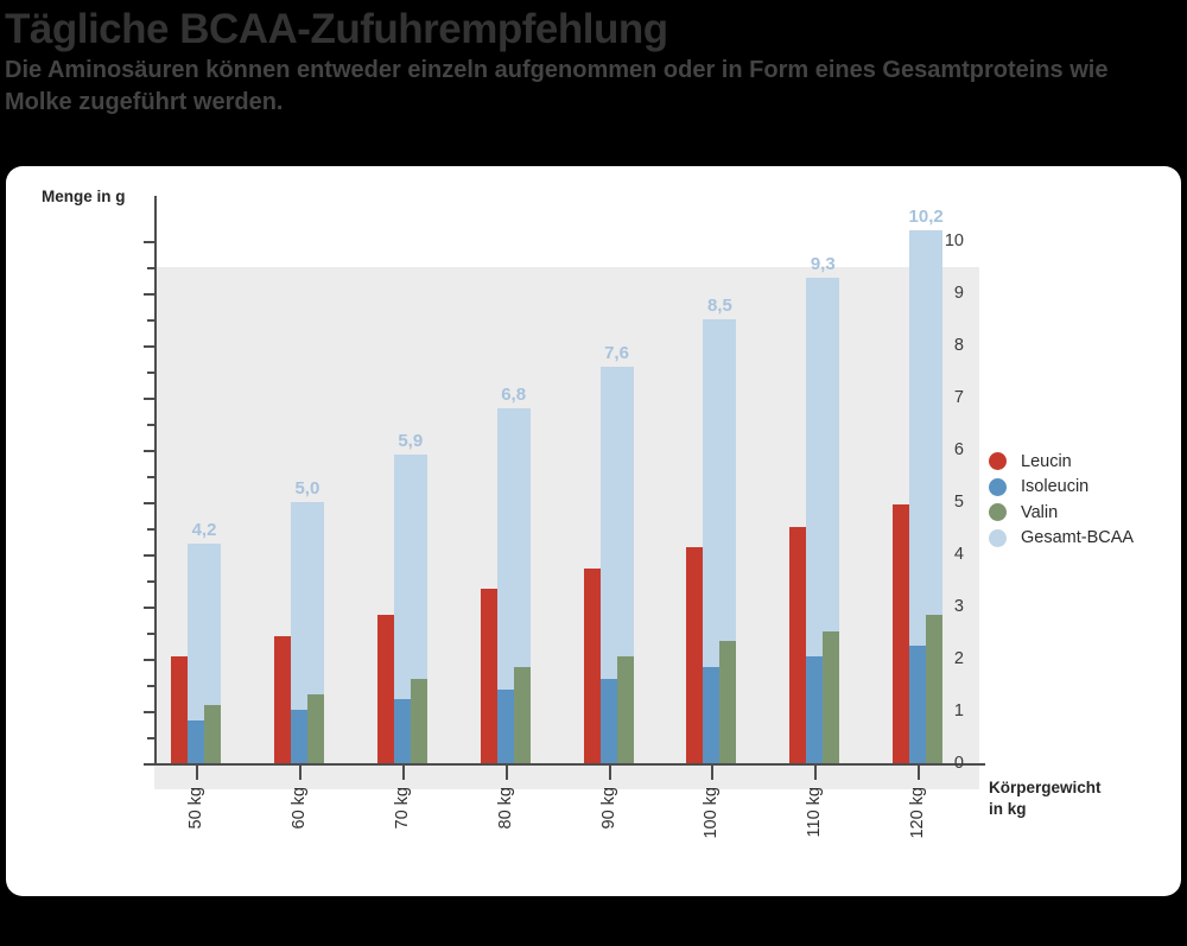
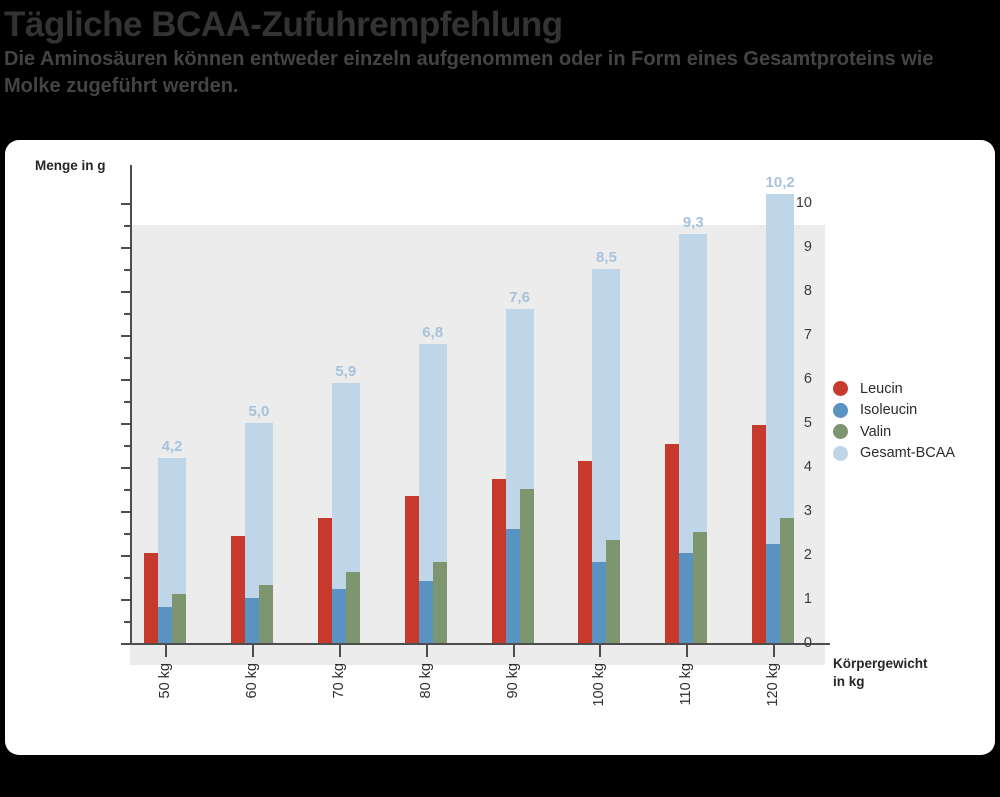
Isoleucin/90 kg: 1.6 -> 2.6
Valin/90 kg: 2.0 -> 3.5
